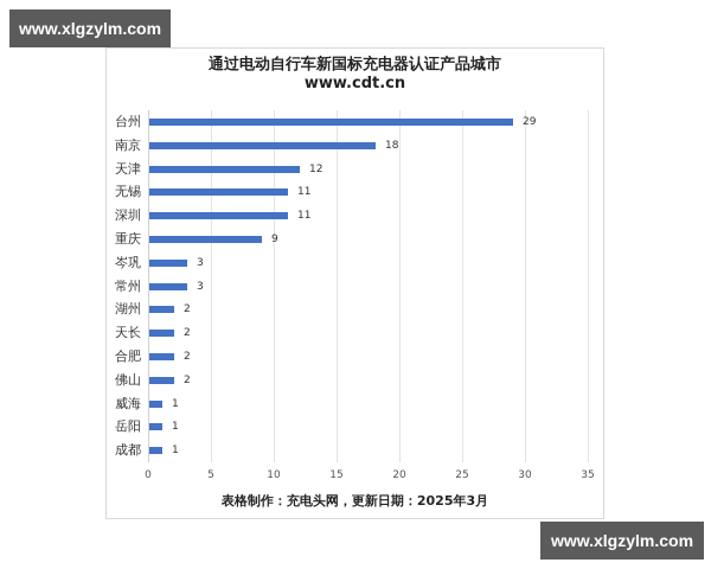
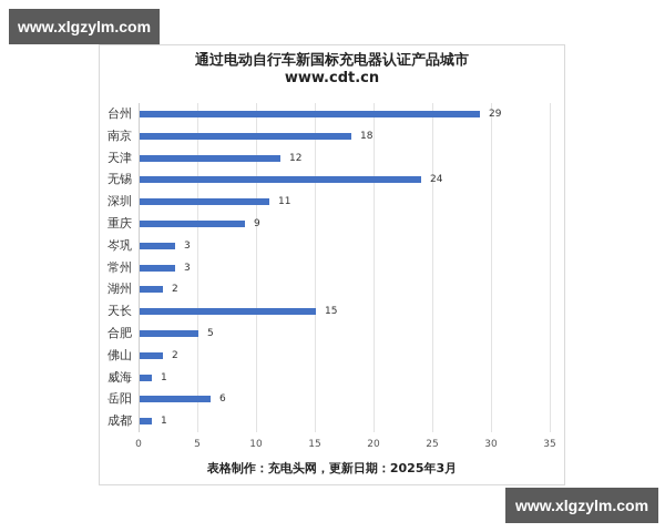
无锡: 11 -> 24
天长: 2 -> 15
合肥: 2 -> 5
岳阳: 1 -> 6
